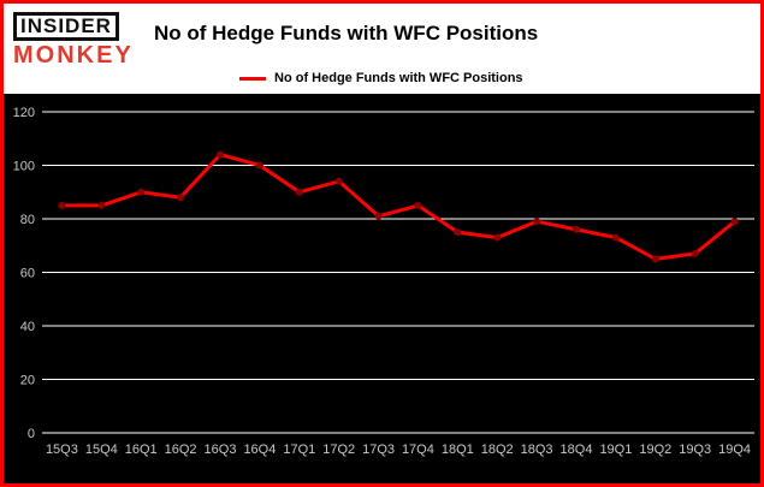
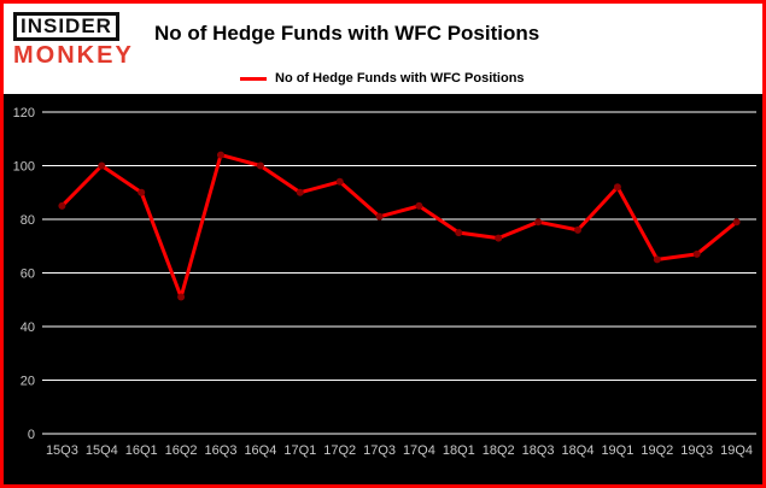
15Q4: 85 -> 100
16Q2: 88 -> 51
19Q1: 73 -> 92
